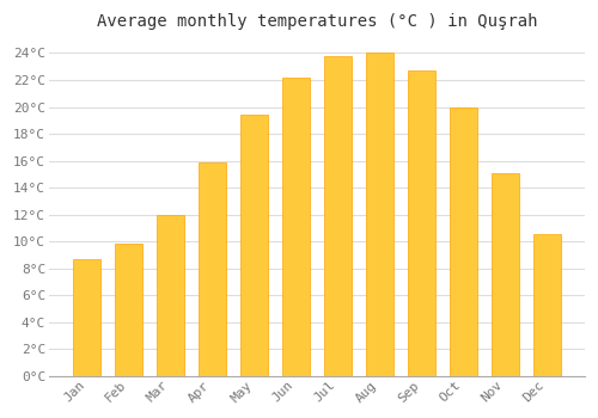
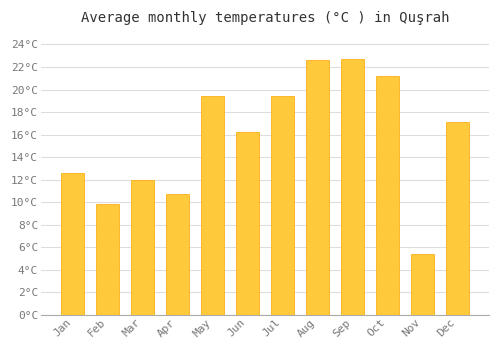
Jan: 8.7°C -> 12.6°C
Apr: 15.9°C -> 10.7°C
Jun: 22.2°C -> 16.2°C
Jul: 23.8°C -> 19.4°C
Aug: 24.0°C -> 22.6°C
Oct: 20.0°C -> 21.2°C
Nov: 15.1°C -> 5.4°C
Dec: 10.5°C -> 17.1°C
